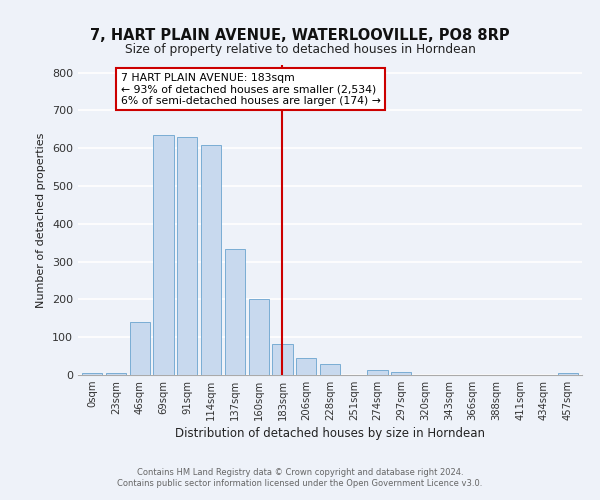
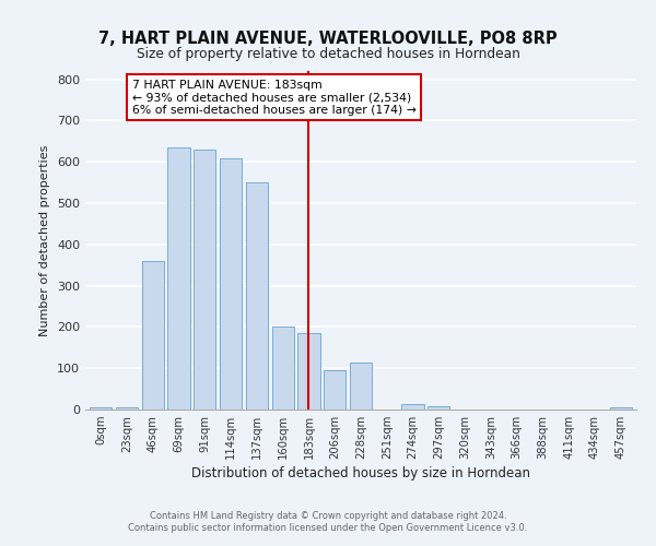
46sqm: 140 -> 360
137sqm: 332 -> 550
183sqm: 83 -> 185
206sqm: 45 -> 95
228sqm: 28 -> 115
